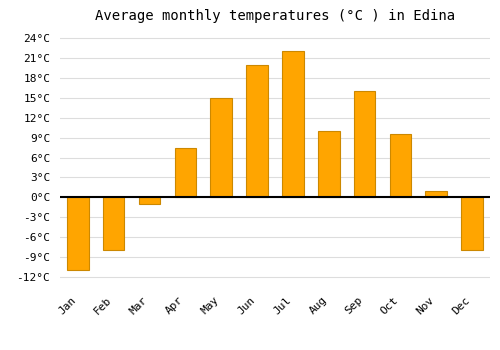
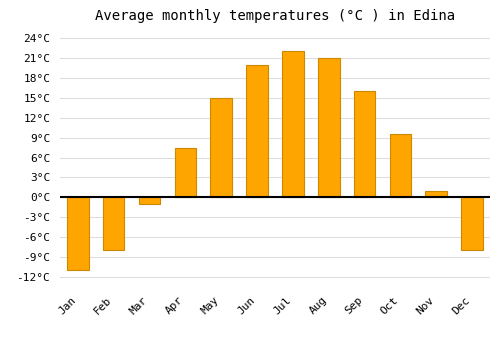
Aug: 10.0°C -> 21.0°C
